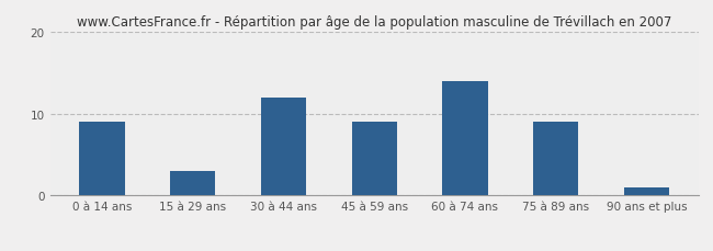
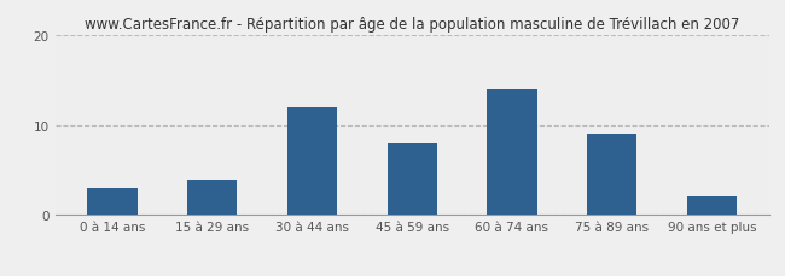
0 à 14 ans: 9 -> 3
15 à 29 ans: 3 -> 4
45 à 59 ans: 9 -> 8
90 ans et plus: 1 -> 2
